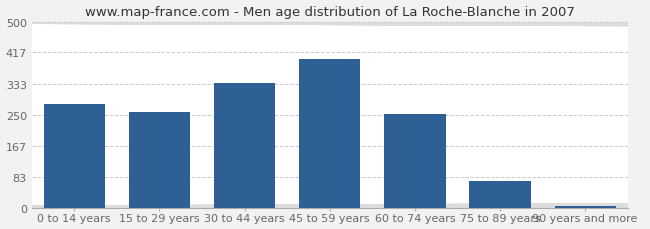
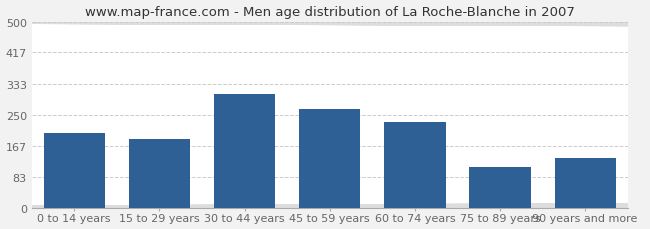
0 to 14 years: 280 -> 200
15 to 29 years: 258 -> 185
30 to 44 years: 335 -> 305
45 to 59 years: 400 -> 265
60 to 74 years: 252 -> 230
75 to 89 years: 72 -> 110
90 years and more: 5 -> 135
